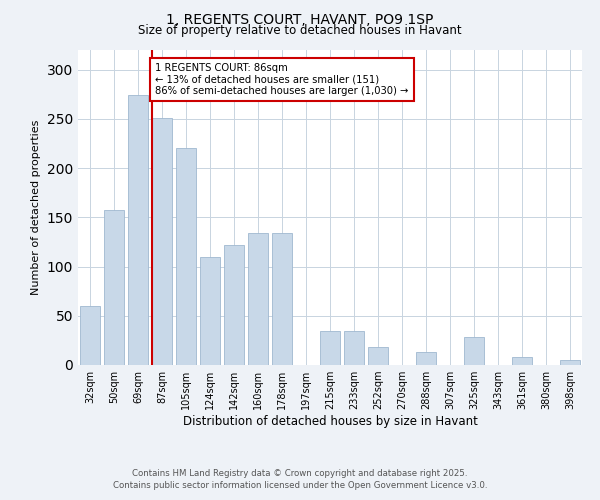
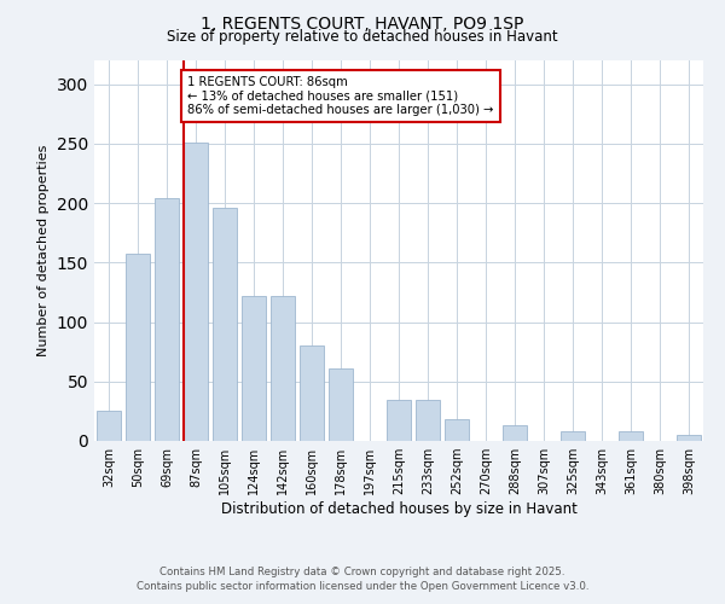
32sqm: 60 -> 25
69sqm: 274 -> 204
105sqm: 220 -> 196
124sqm: 110 -> 122
160sqm: 134 -> 80
178sqm: 134 -> 61
325sqm: 28 -> 8
